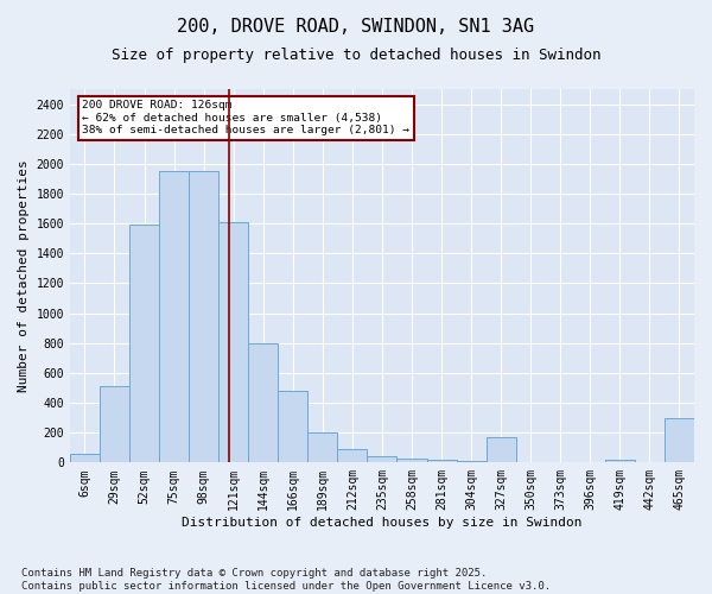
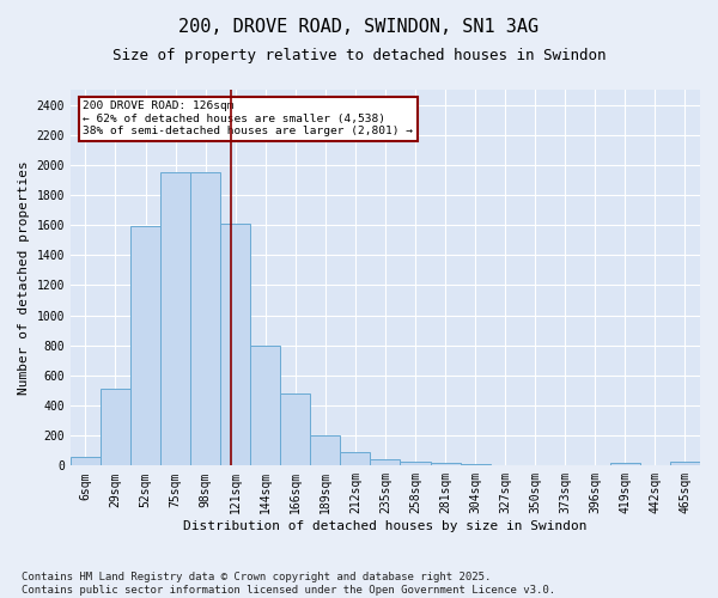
327sqm: 170 -> 0
465sqm: 300 -> 20
